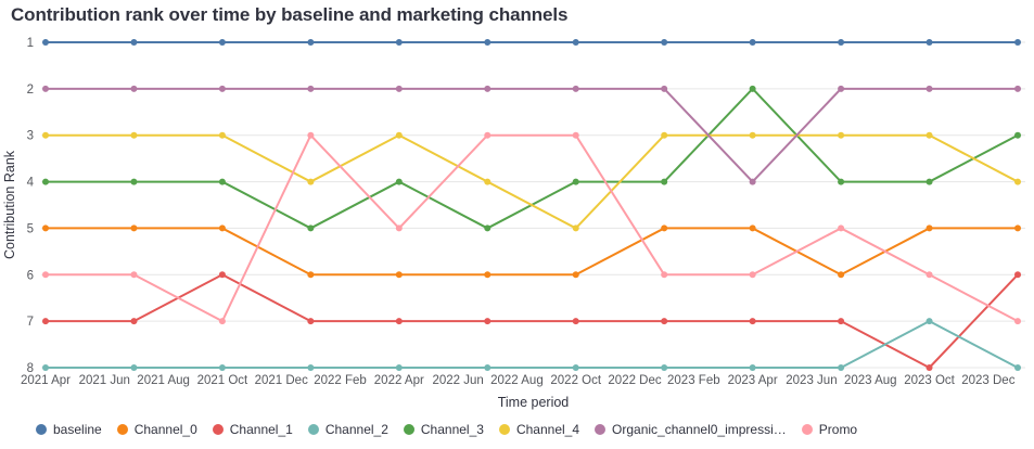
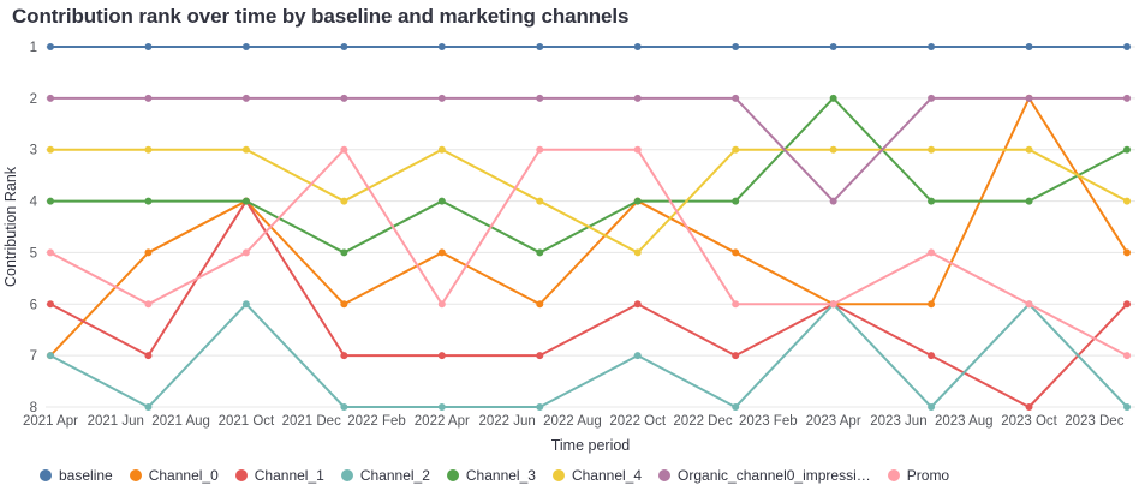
Channel_0/2021 Apr: 5 -> 7
Channel_1/2021 Apr: 7 -> 6
Channel_2/2021 Apr: 8 -> 7
Promo/2021 Apr: 6 -> 5
Channel_0/2021 Oct: 5 -> 4
Channel_1/2021 Oct: 6 -> 4
Channel_2/2021 Oct: 8 -> 6
Promo/2021 Oct: 7 -> 5
Channel_0/2022 Apr: 6 -> 5
Promo/2022 Apr: 5 -> 6
Channel_0/2022 Oct: 6 -> 4
Channel_1/2022 Oct: 7 -> 6
Channel_2/2022 Oct: 8 -> 7
Channel_0/2023 Apr: 5 -> 6
Channel_1/2023 Apr: 7 -> 6
Channel_2/2023 Apr: 8 -> 6
Channel_0/2023 Oct: 5 -> 2
Channel_2/2023 Oct: 7 -> 6
